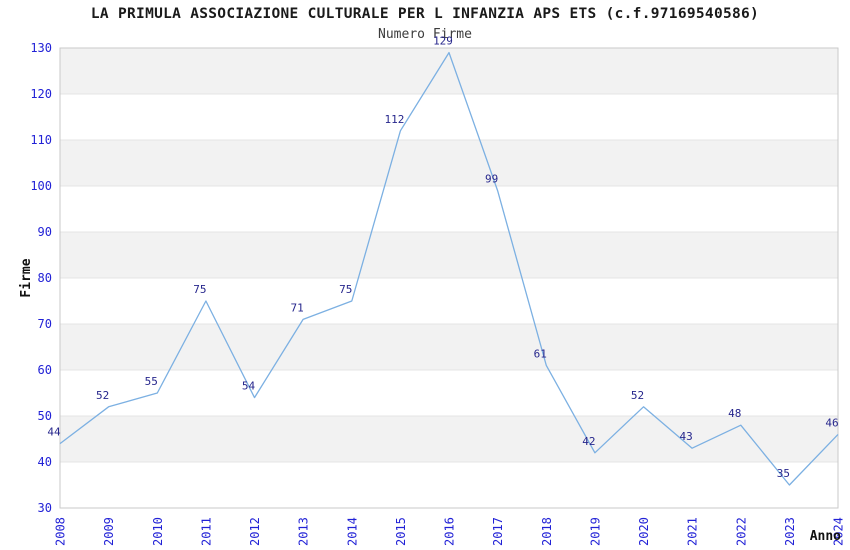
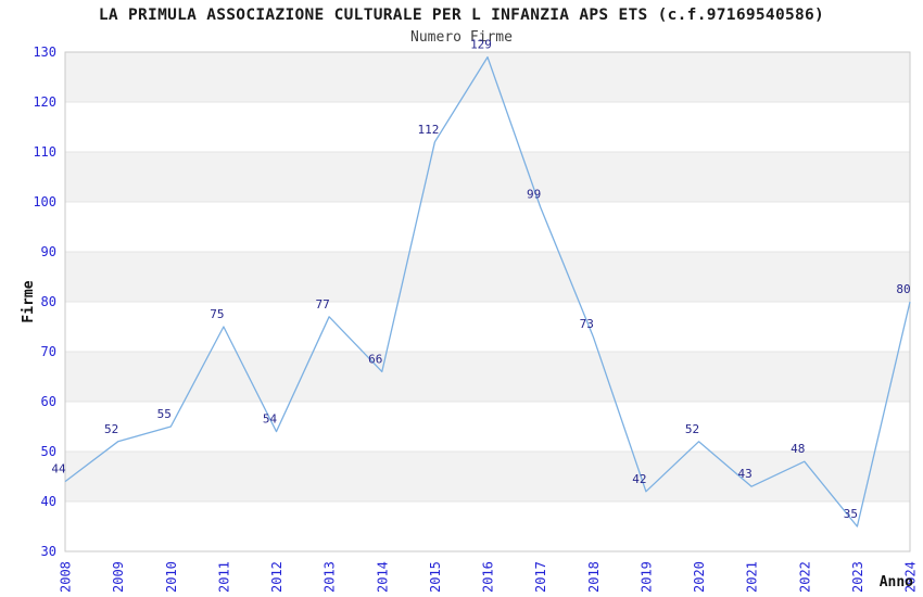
2013: 71 -> 77
2014: 75 -> 66
2018: 61 -> 73
2024: 46 -> 80
